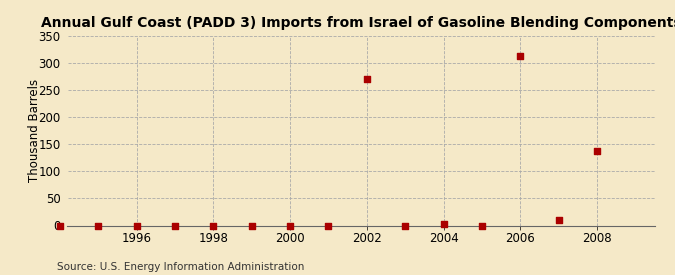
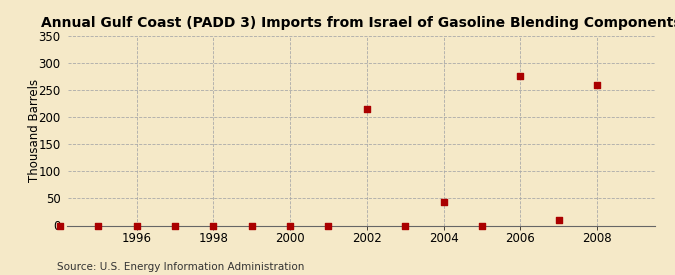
2002: 271 -> 214
2004: 2 -> 44
2006: 312 -> 276
2008: 137 -> 260
